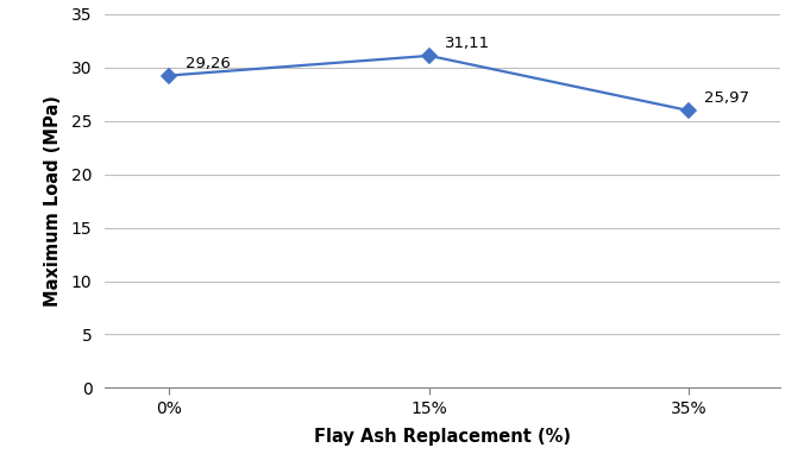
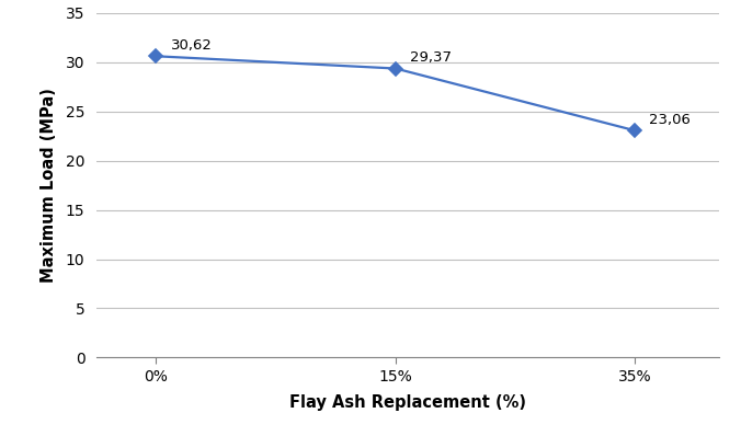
0%: 29,26 -> 30,62
15%: 31,11 -> 29,37
35%: 25,97 -> 23,06
